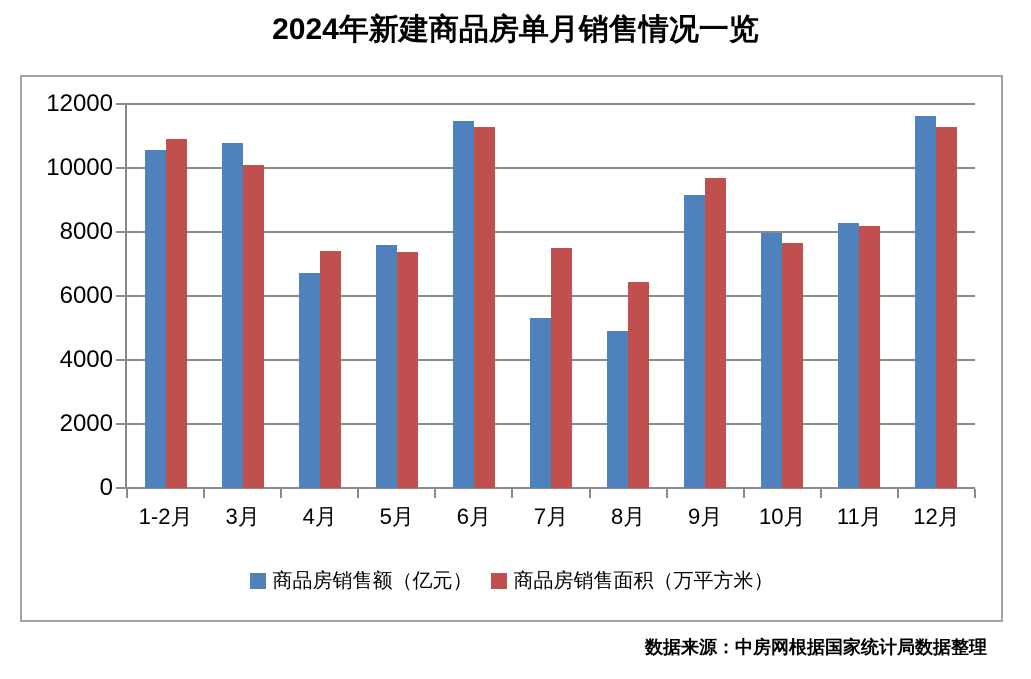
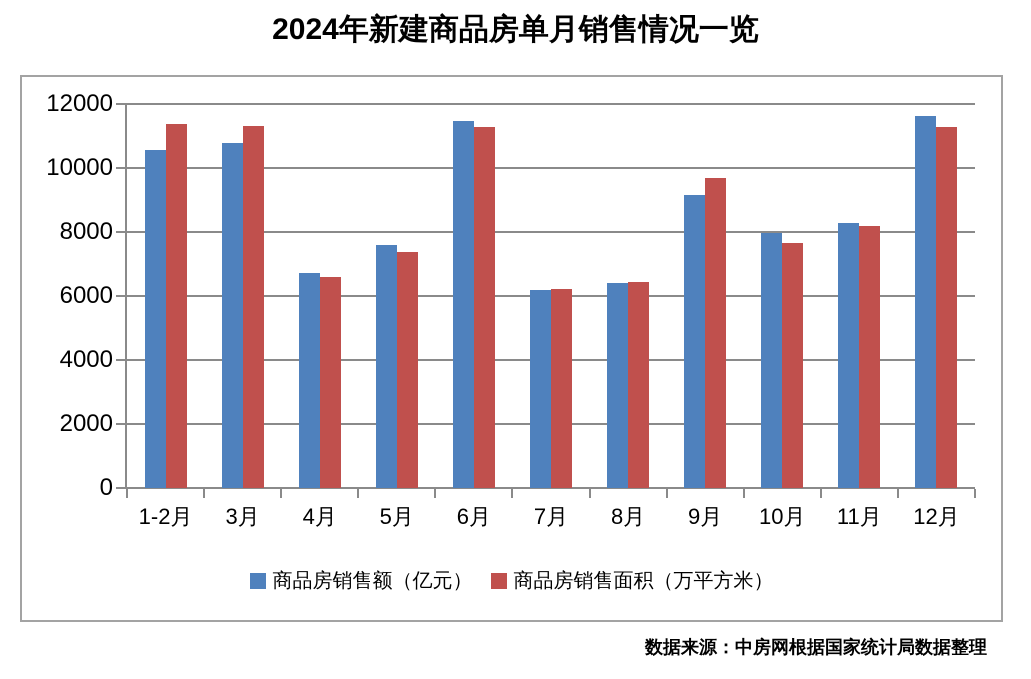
商品房销售面积（万平方米）/1-2月: 10900 -> 11400
商品房销售面积（万平方米）/3月: 10100 -> 11300
商品房销售面积（万平方米）/4月: 7400 -> 6600
商品房销售额（亿元）/7月: 5300 -> 6200
商品房销售面积（万平方米）/7月: 7500 -> 6200
商品房销售额（亿元）/8月: 4900 -> 6400
